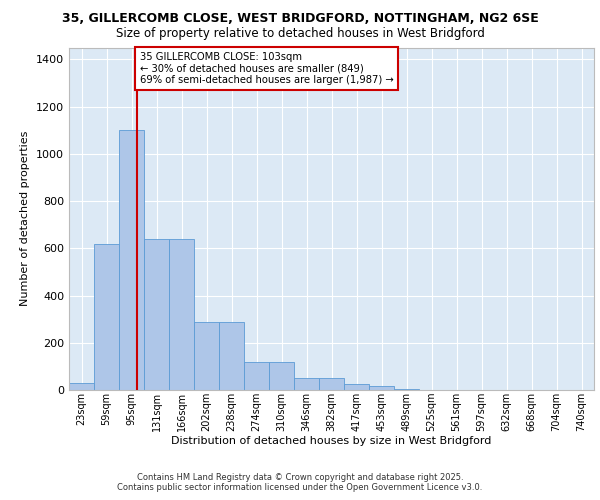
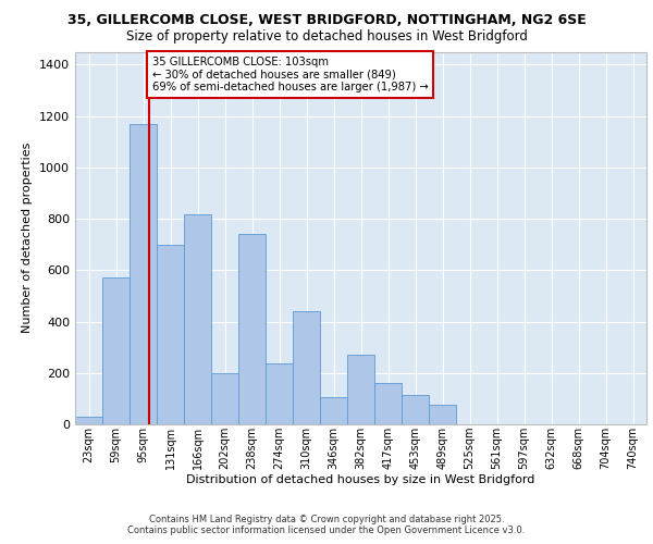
59sqm: 620 -> 570
95sqm: 1100 -> 1170
131sqm: 640 -> 700
166sqm: 640 -> 815
202sqm: 290 -> 200
238sqm: 290 -> 740
274sqm: 120 -> 235
310sqm: 120 -> 440
346sqm: 50 -> 105
382sqm: 50 -> 270
417sqm: 25 -> 160
453sqm: 15 -> 115
489sqm: 5 -> 75
